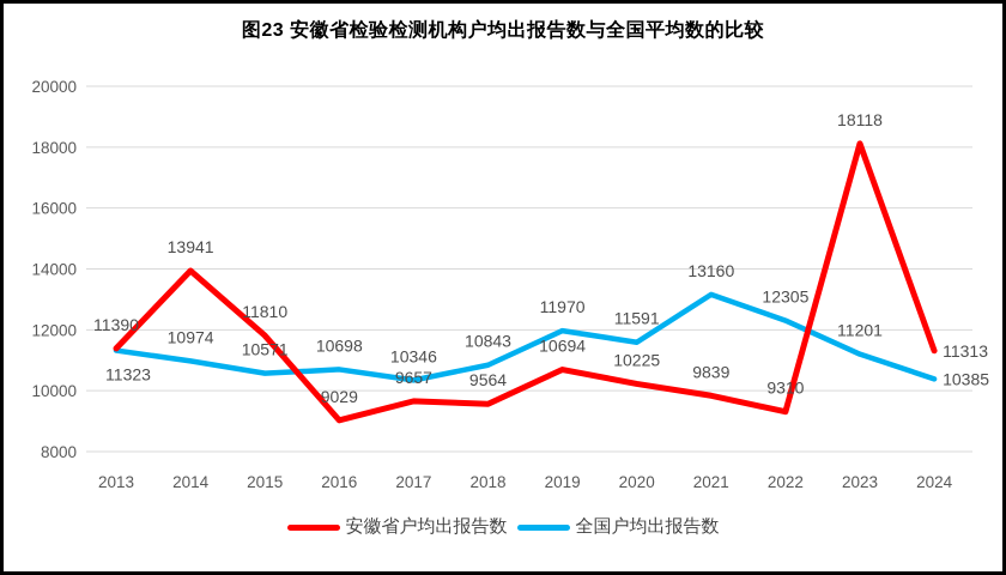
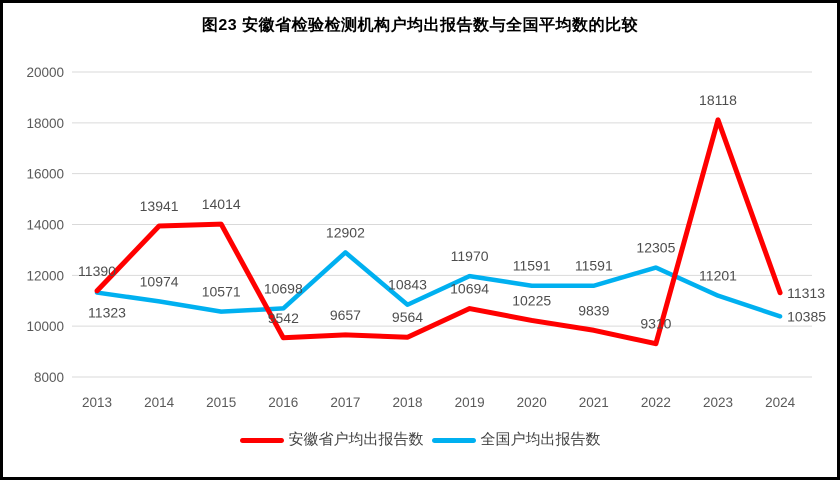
安徽省户均出报告数/2015: 11810 -> 14014
安徽省户均出报告数/2016: 9029 -> 9542
全国户均出报告数/2017: 10346 -> 12902
全国户均出报告数/2021: 13160 -> 11591
